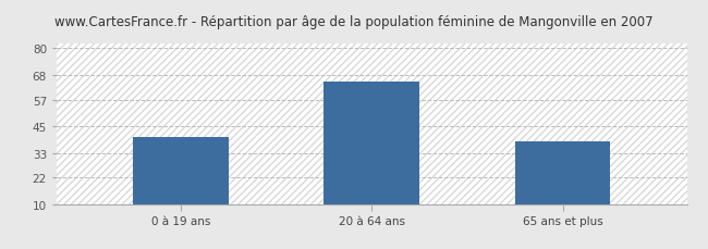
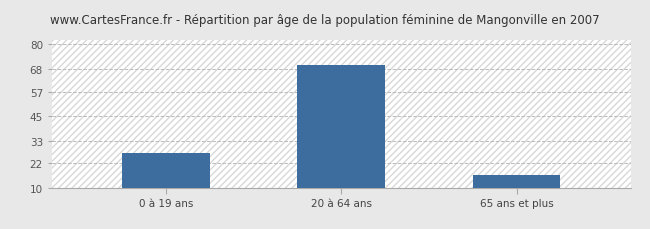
0 à 19 ans: 40 -> 27
20 à 64 ans: 65 -> 70
65 ans et plus: 38 -> 16
